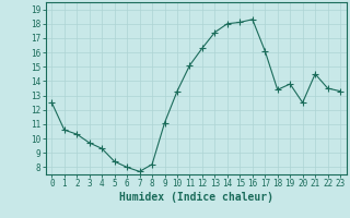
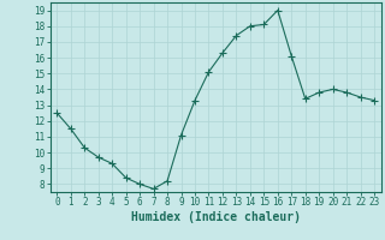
1: 10.6 -> 11.5
16: 18.3 -> 19.0
20: 12.5 -> 14.0
21: 14.5 -> 13.8
